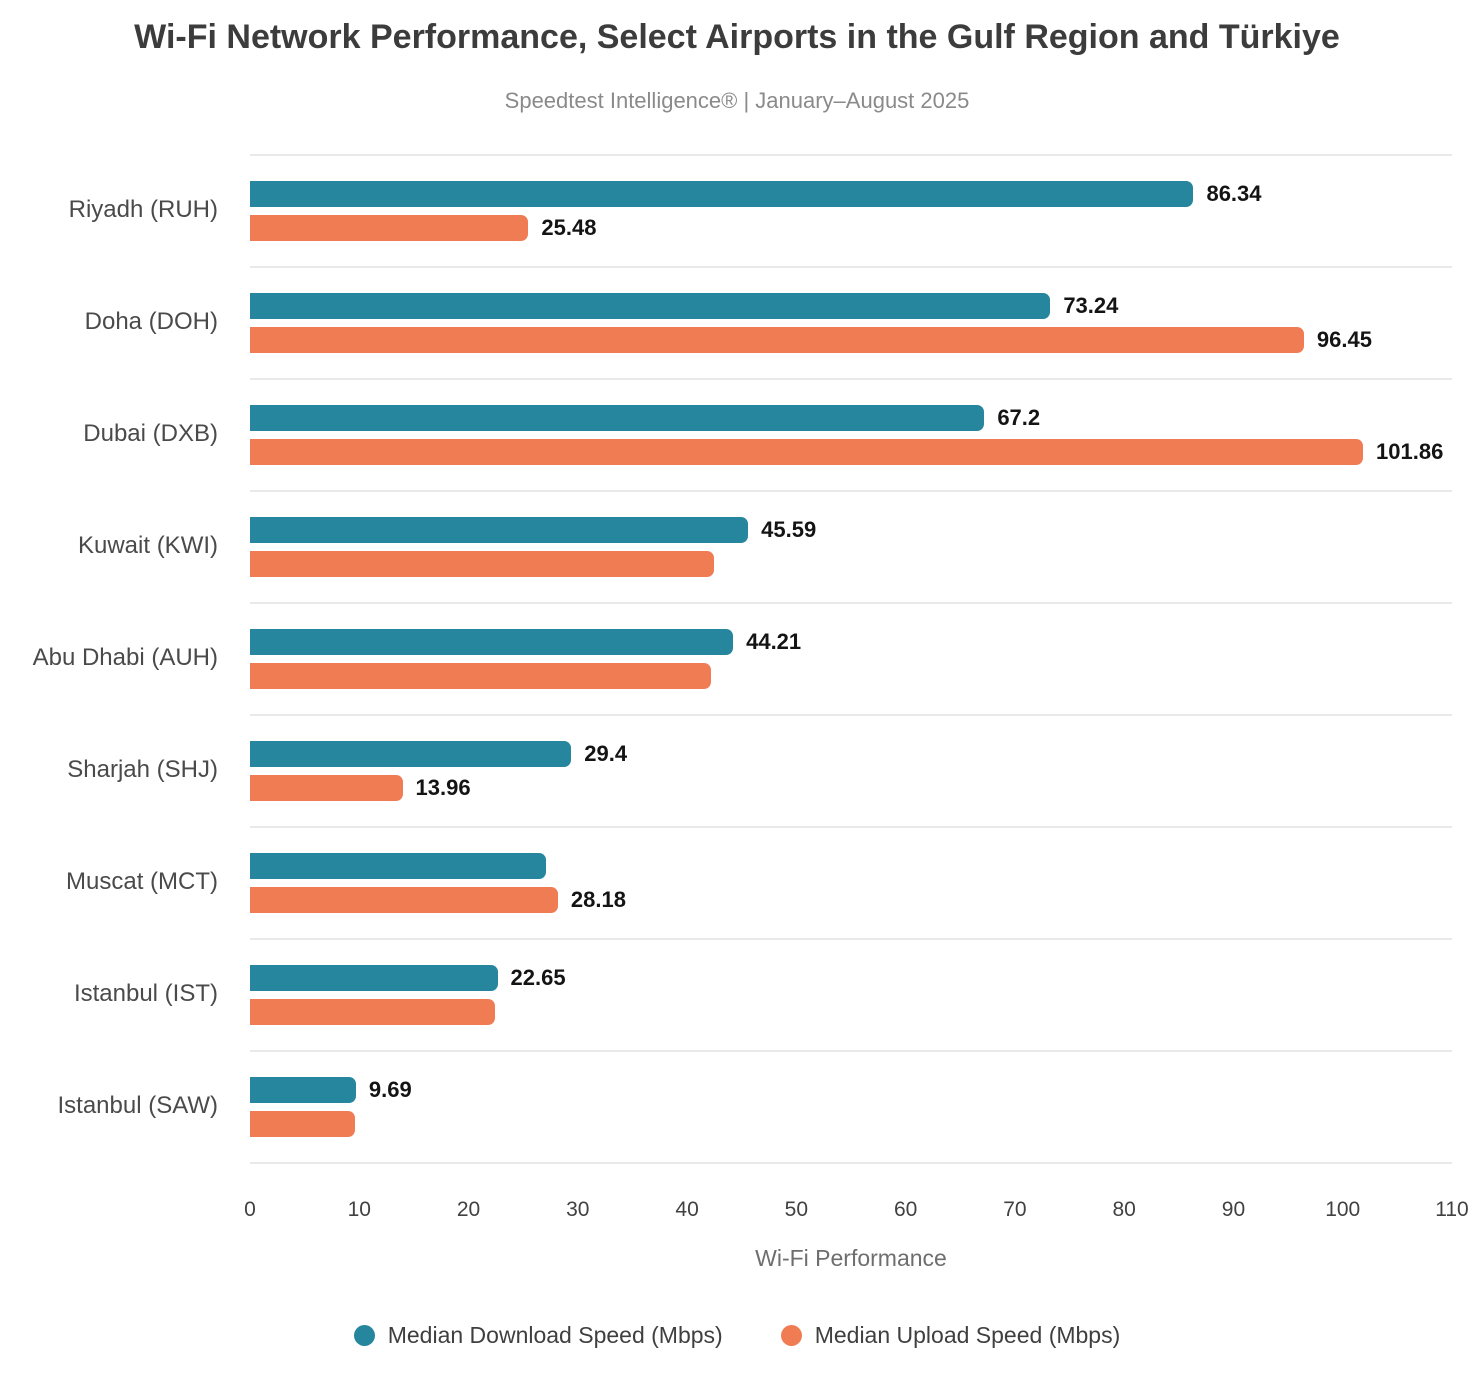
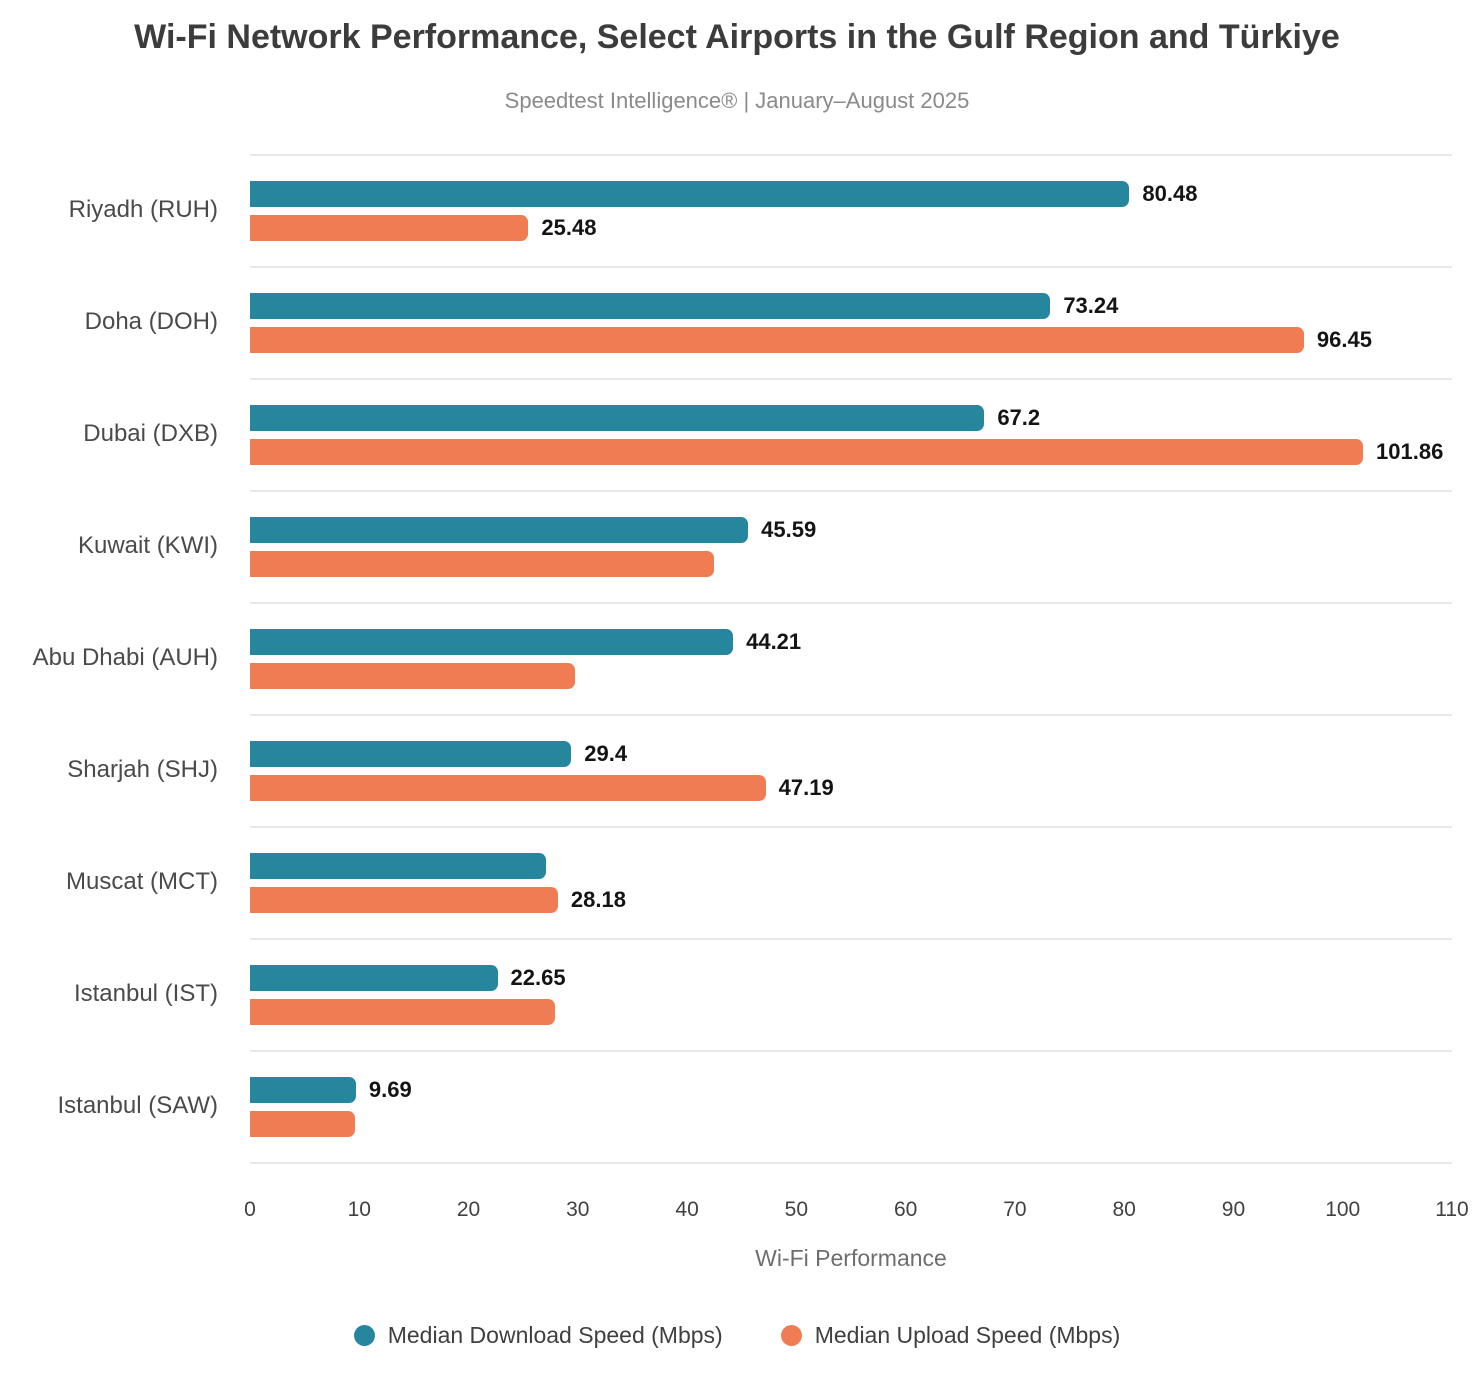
Median Download Speed (Mbps)/Riyadh (RUH): 86.34 -> 80.48
Median Upload Speed (Mbps)/Abu Dhabi (AUH): 42.2 -> 29.7
Median Upload Speed (Mbps)/Sharjah (SHJ): 13.96 -> 47.19
Median Upload Speed (Mbps)/Istanbul (IST): 22.4 -> 27.9
